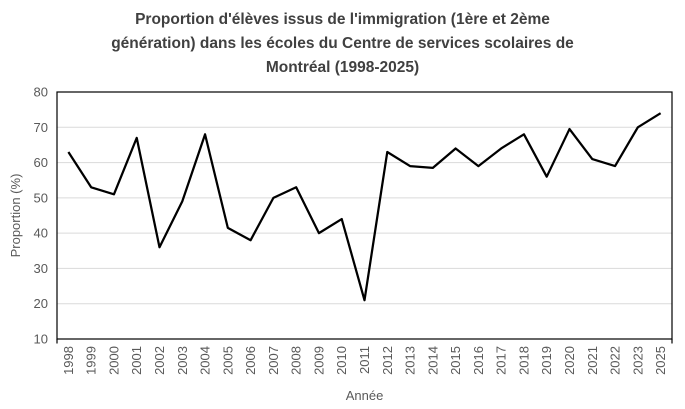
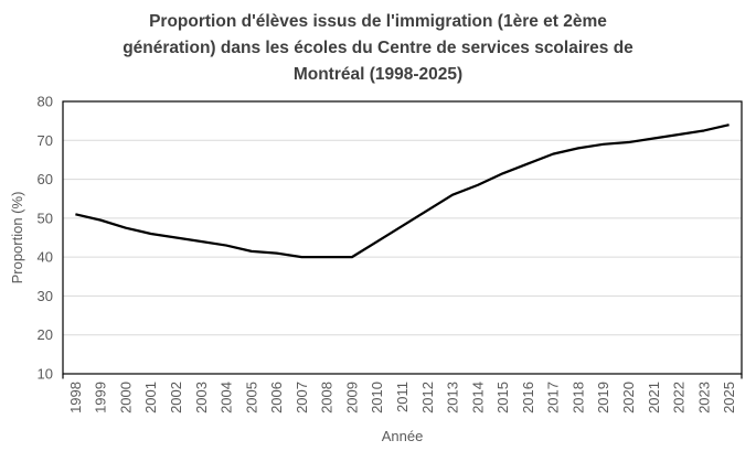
1998: 63 -> 51
1999: 53 -> 50
2000: 51 -> 48
2001: 67 -> 46
2002: 36 -> 45
2003: 49 -> 44
2004: 68 -> 43
2006: 38 -> 41
2007: 50 -> 40
2008: 53 -> 40
2011: 21 -> 48
2012: 63 -> 52
2013: 59 -> 56
2015: 64 -> 62
2016: 59 -> 64
2017: 64 -> 66
2019: 56 -> 69
2021: 61 -> 70
2022: 59 -> 72
2023: 70 -> 72
